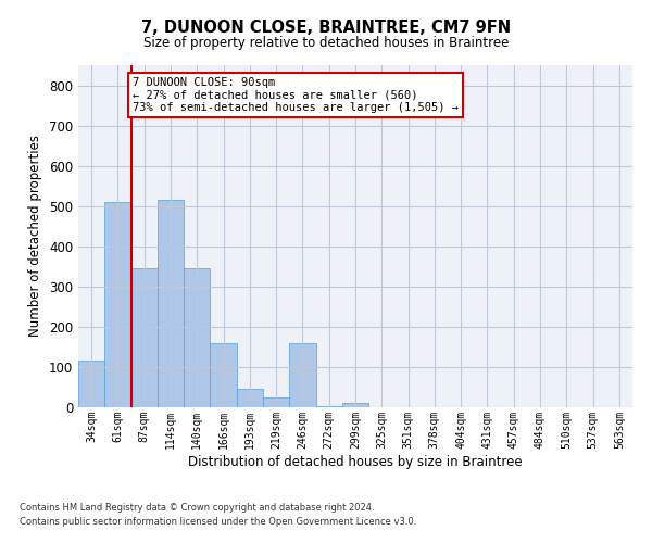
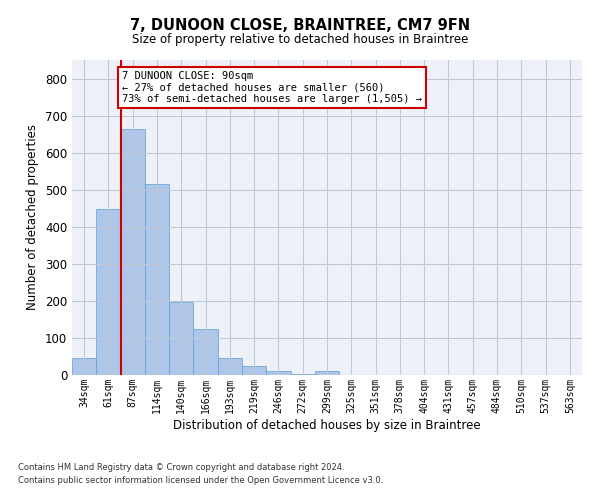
34sqm: 115 -> 47
61sqm: 510 -> 447
87sqm: 345 -> 665
140sqm: 345 -> 196
166sqm: 160 -> 125
246sqm: 160 -> 10
